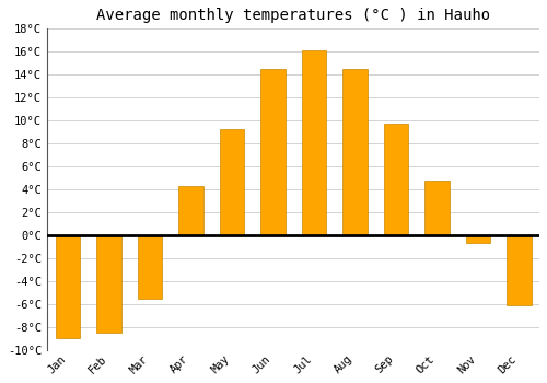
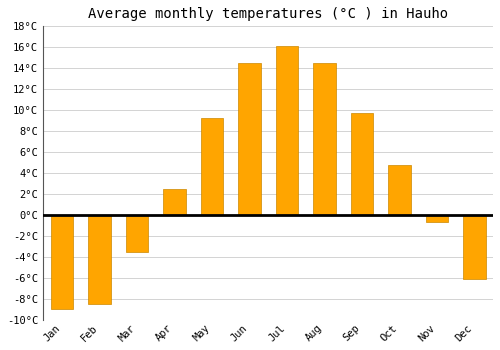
Mar: -5.5°C -> -3.5°C
Apr: 4.3°C -> 2.5°C
